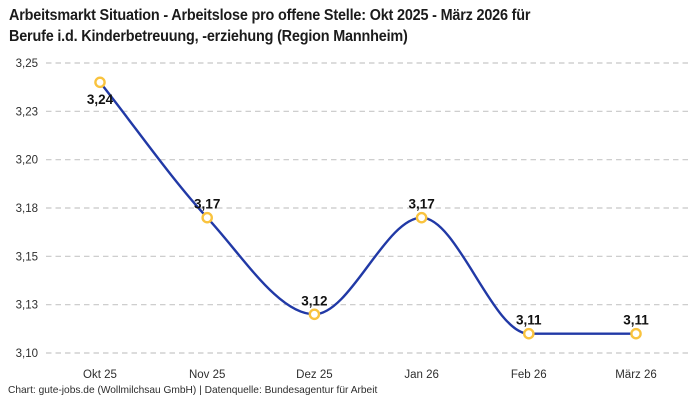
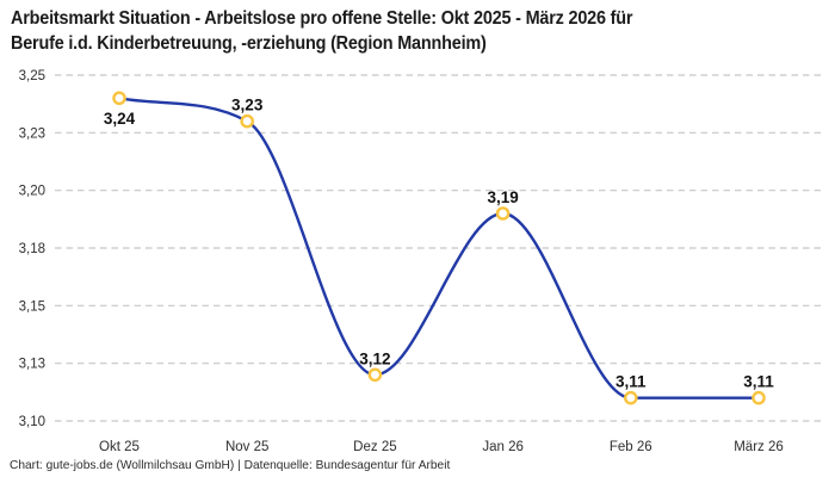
Nov 25: 3,17 -> 3,23
Jan 26: 3,17 -> 3,19
